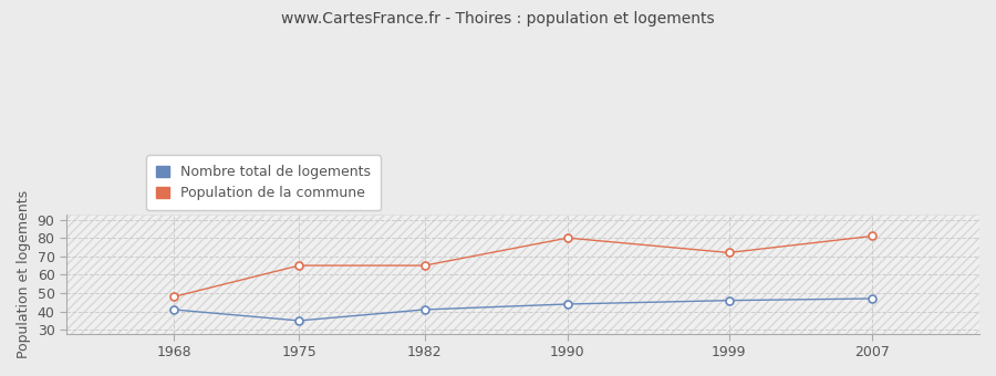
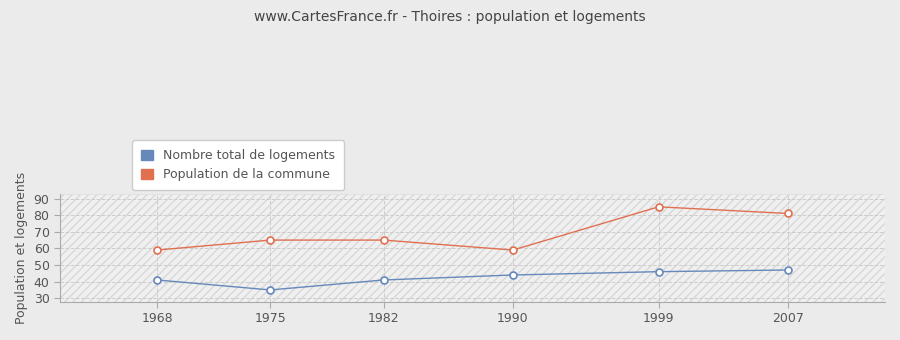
Population de la commune/1968: 48 -> 59
Population de la commune/1990: 80 -> 59
Population de la commune/1999: 72 -> 85
